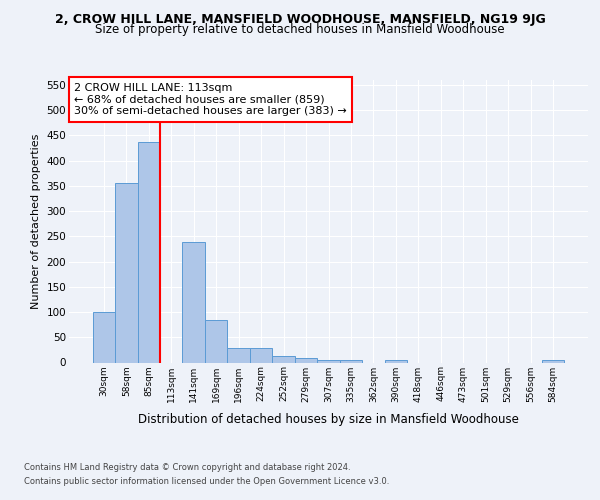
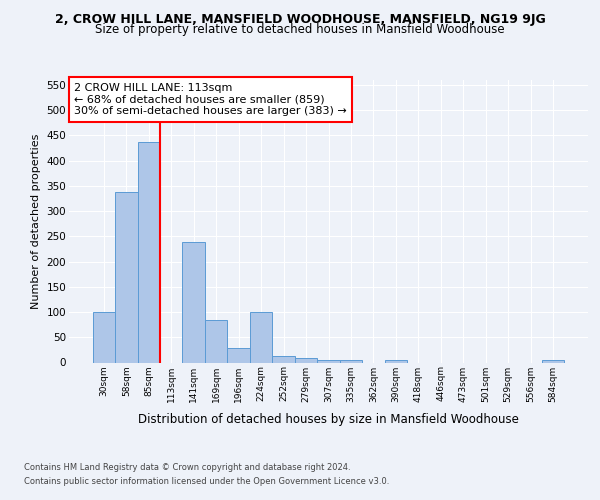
58sqm: 355 -> 338
224sqm: 28 -> 100
